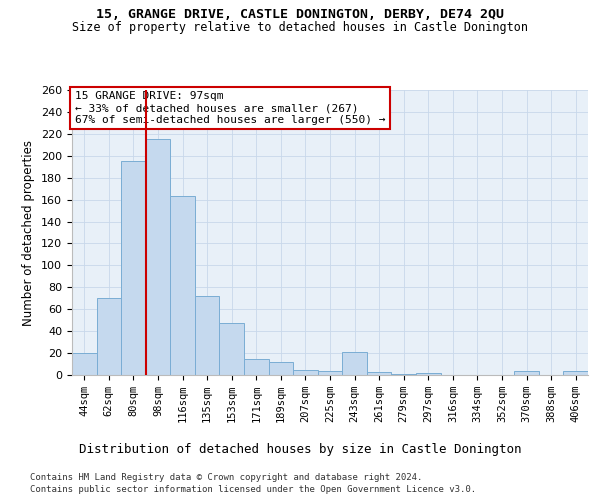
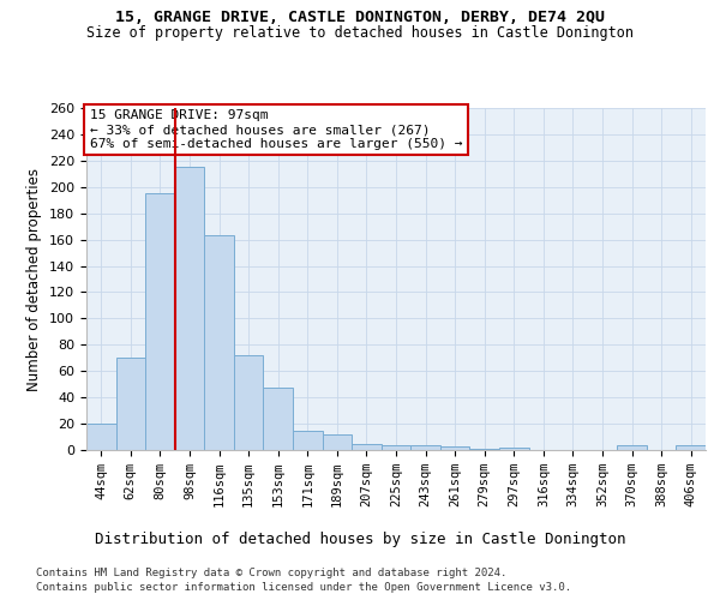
243sqm: 21 -> 4
